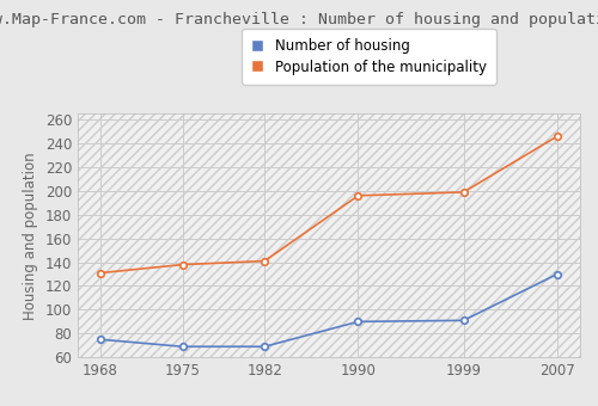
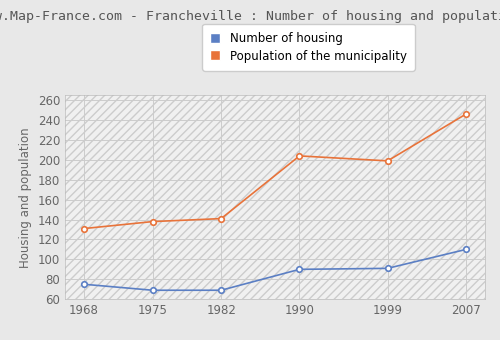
Population of the municipality/1990: 196 -> 204
Number of housing/2007: 130 -> 110
